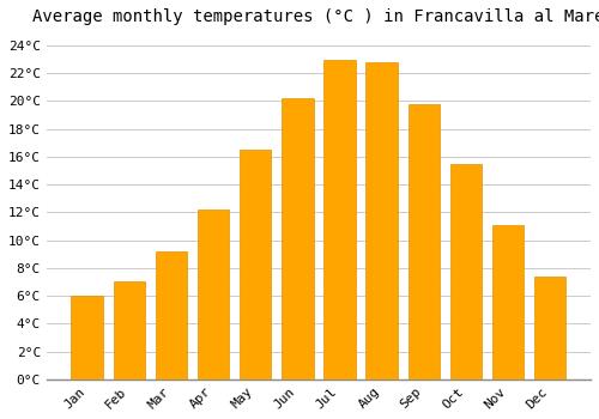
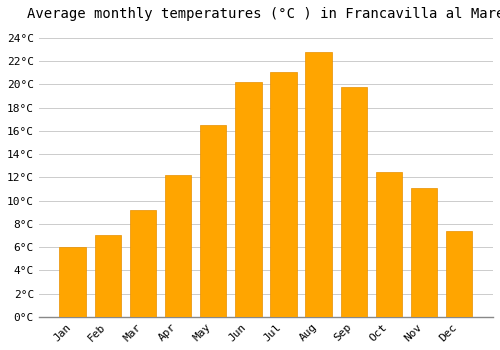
Jul: 23.0°C -> 21.1°C
Oct: 15.5°C -> 12.5°C
